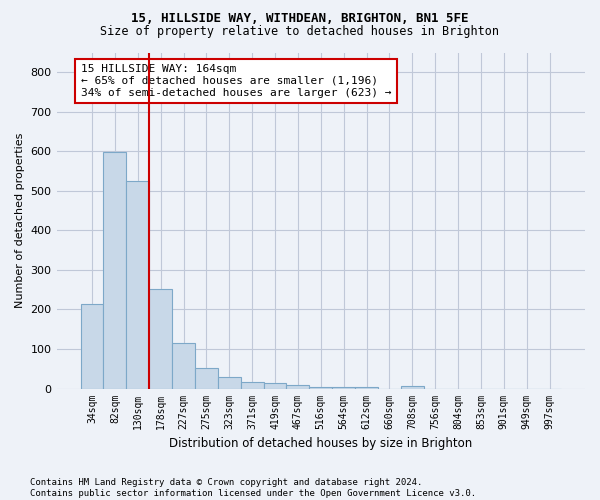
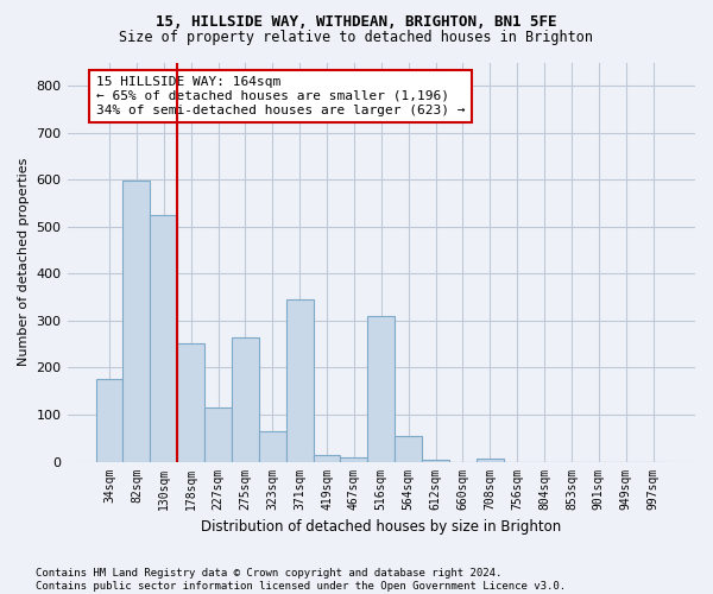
34sqm: 215 -> 175
275sqm: 53 -> 265
323sqm: 30 -> 65
371sqm: 17 -> 345
516sqm: 5 -> 310
564sqm: 5 -> 55
